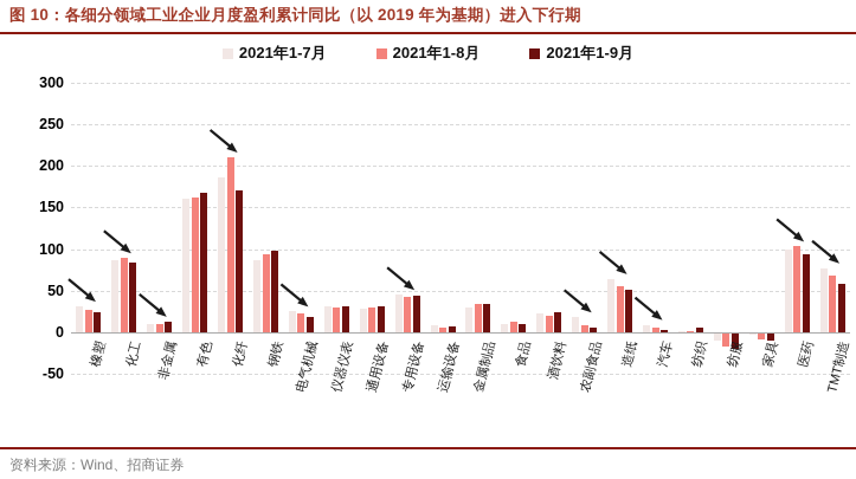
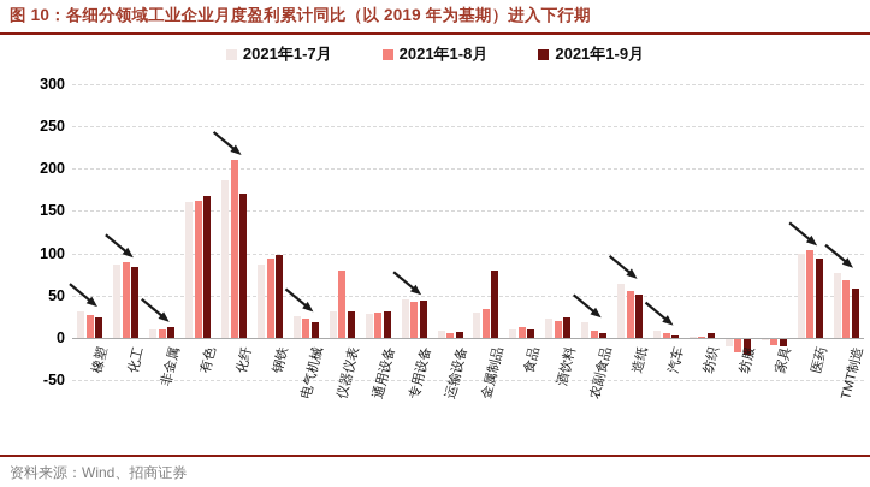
2021年1-8月/仪器仪表: 30 -> 80
2021年1-9月/金属制品: 30 -> 80
